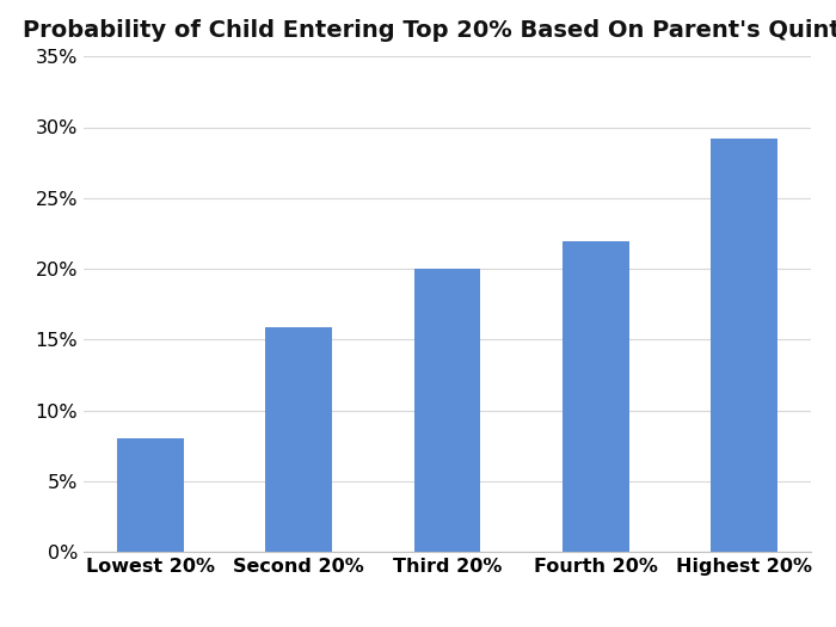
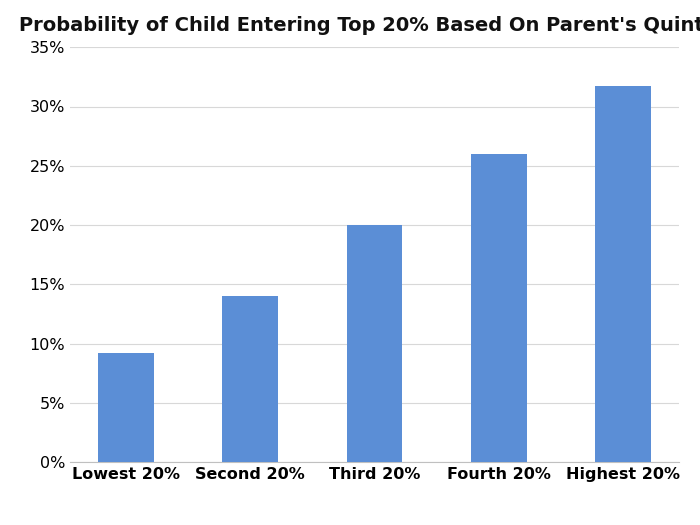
Lowest 20%: 8.0% -> 9.2%
Second 20%: 15.9% -> 14.0%
Fourth 20%: 21.9% -> 26.0%
Highest 20%: 29.2% -> 31.7%
